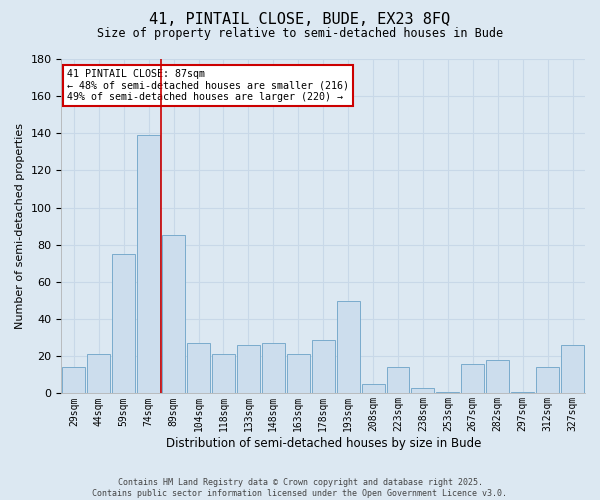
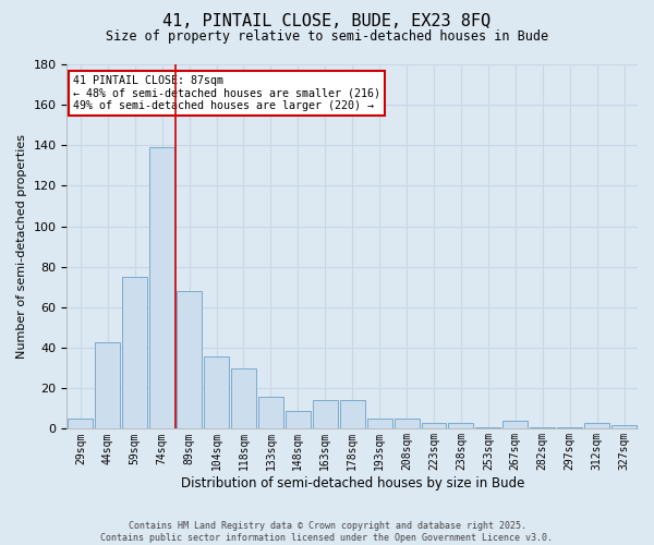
29sqm: 14 -> 5
44sqm: 21 -> 43
89sqm: 85 -> 68
104sqm: 27 -> 36
118sqm: 21 -> 30
133sqm: 26 -> 16
148sqm: 27 -> 9
163sqm: 21 -> 14
178sqm: 29 -> 14
193sqm: 50 -> 5
223sqm: 14 -> 3
267sqm: 16 -> 4
282sqm: 18 -> 1
312sqm: 14 -> 3
327sqm: 26 -> 2
